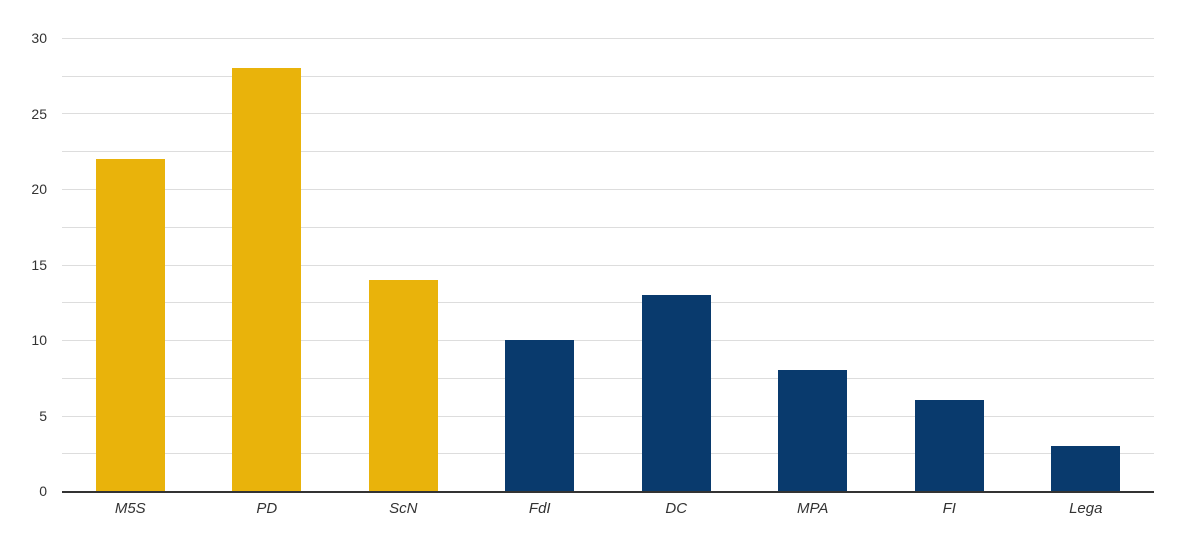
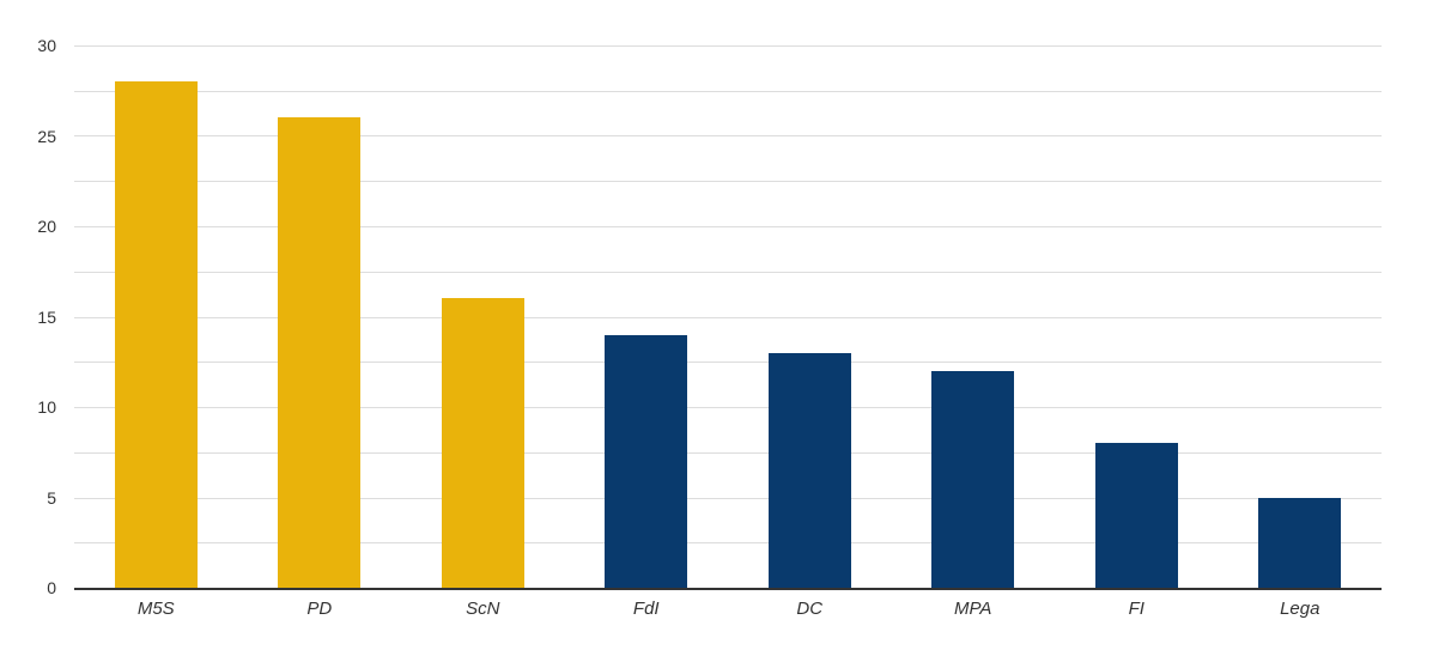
M5S: 22 -> 28
PD: 28 -> 26
ScN: 14 -> 16
FdI: 10 -> 14
MPA: 8 -> 12
FI: 6 -> 8
Lega: 3 -> 5
